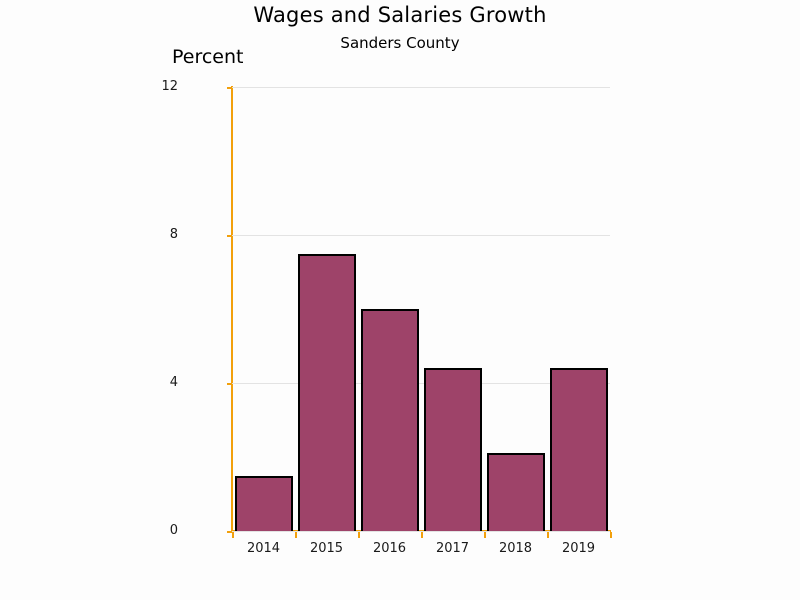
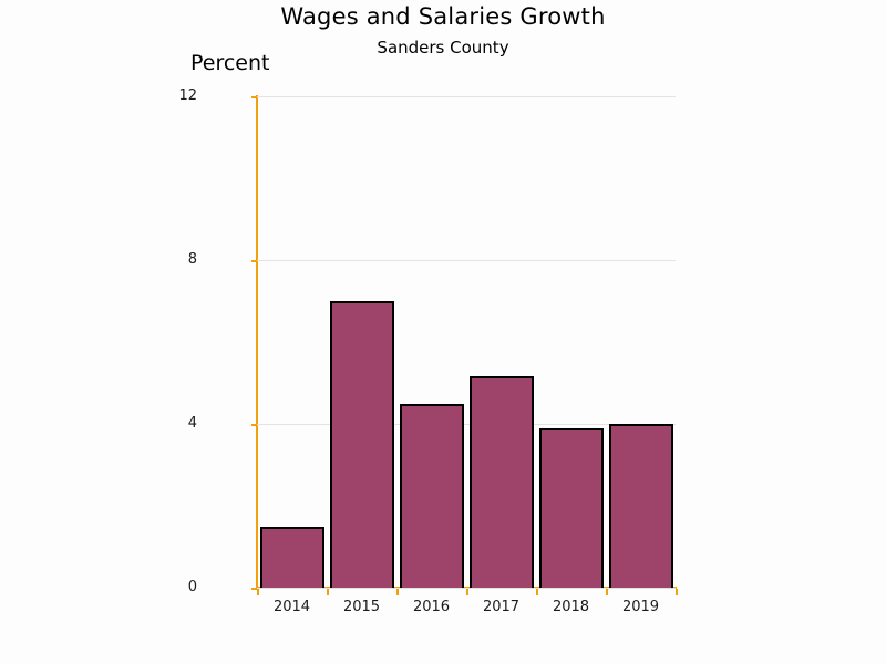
2015: 7.5 -> 7.0
2016: 6.0 -> 4.5
2017: 4.4 -> 5.2
2018: 2.1 -> 3.9
2019: 4.4 -> 4.0
